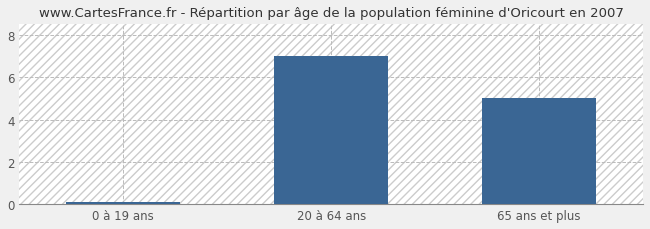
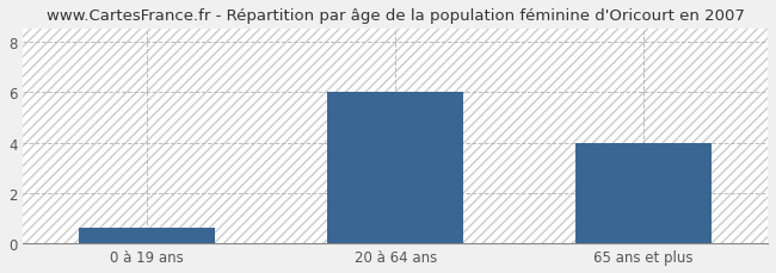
0 à 19 ans: 0.1 -> 0.6
20 à 64 ans: 7.0 -> 6.0
65 ans et plus: 5.0 -> 4.0
